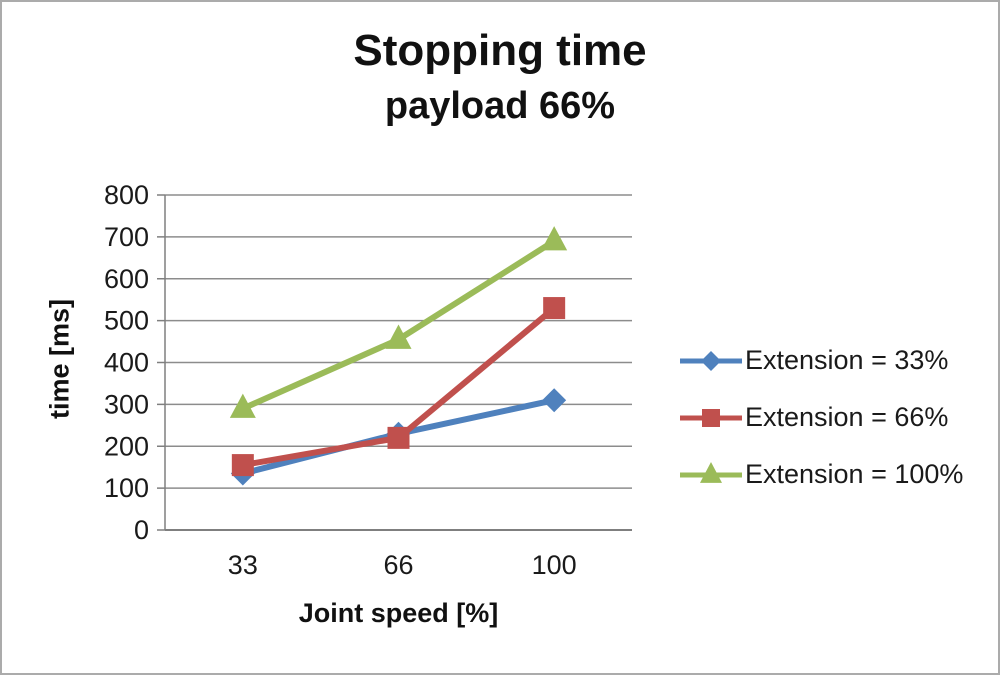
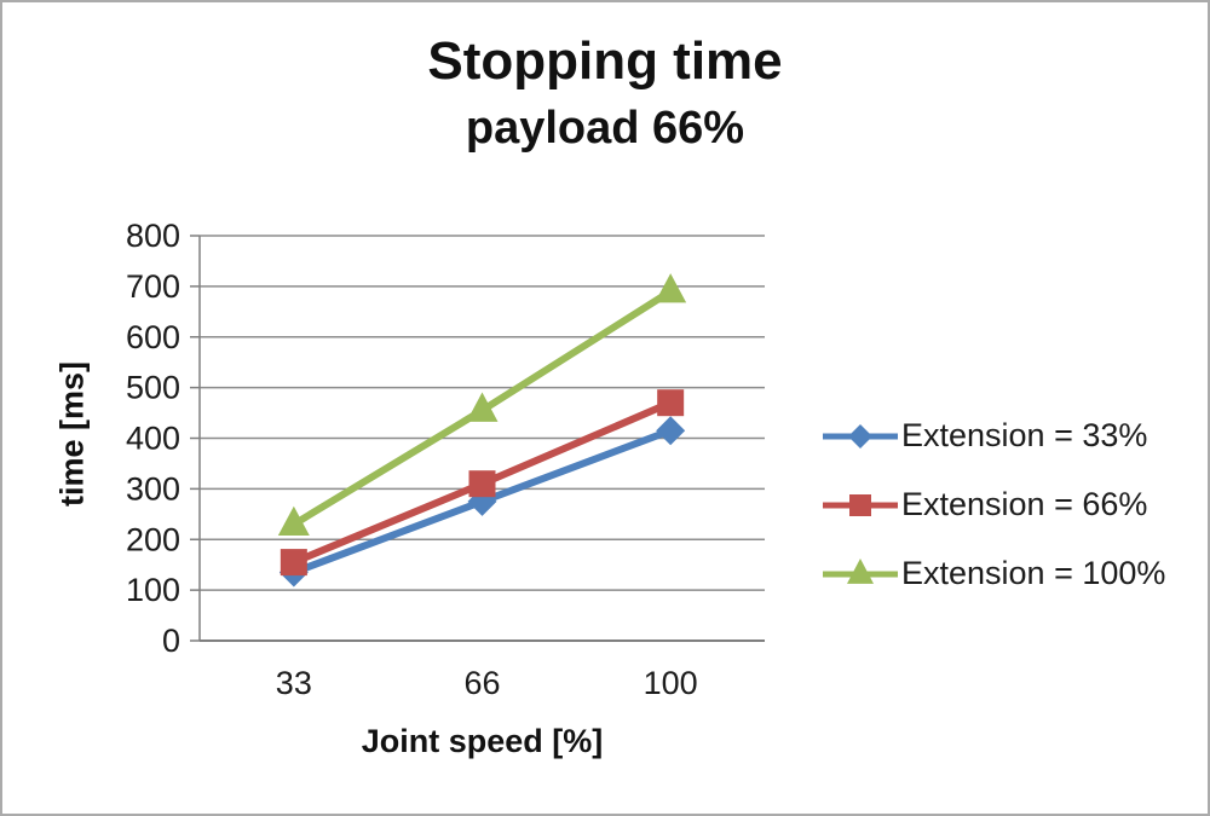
Extension = 100%/33: 290 -> 230
Extension = 33%/66: 230 -> 280
Extension = 66%/66: 220 -> 310
Extension = 33%/100: 310 -> 420
Extension = 66%/100: 530 -> 470
